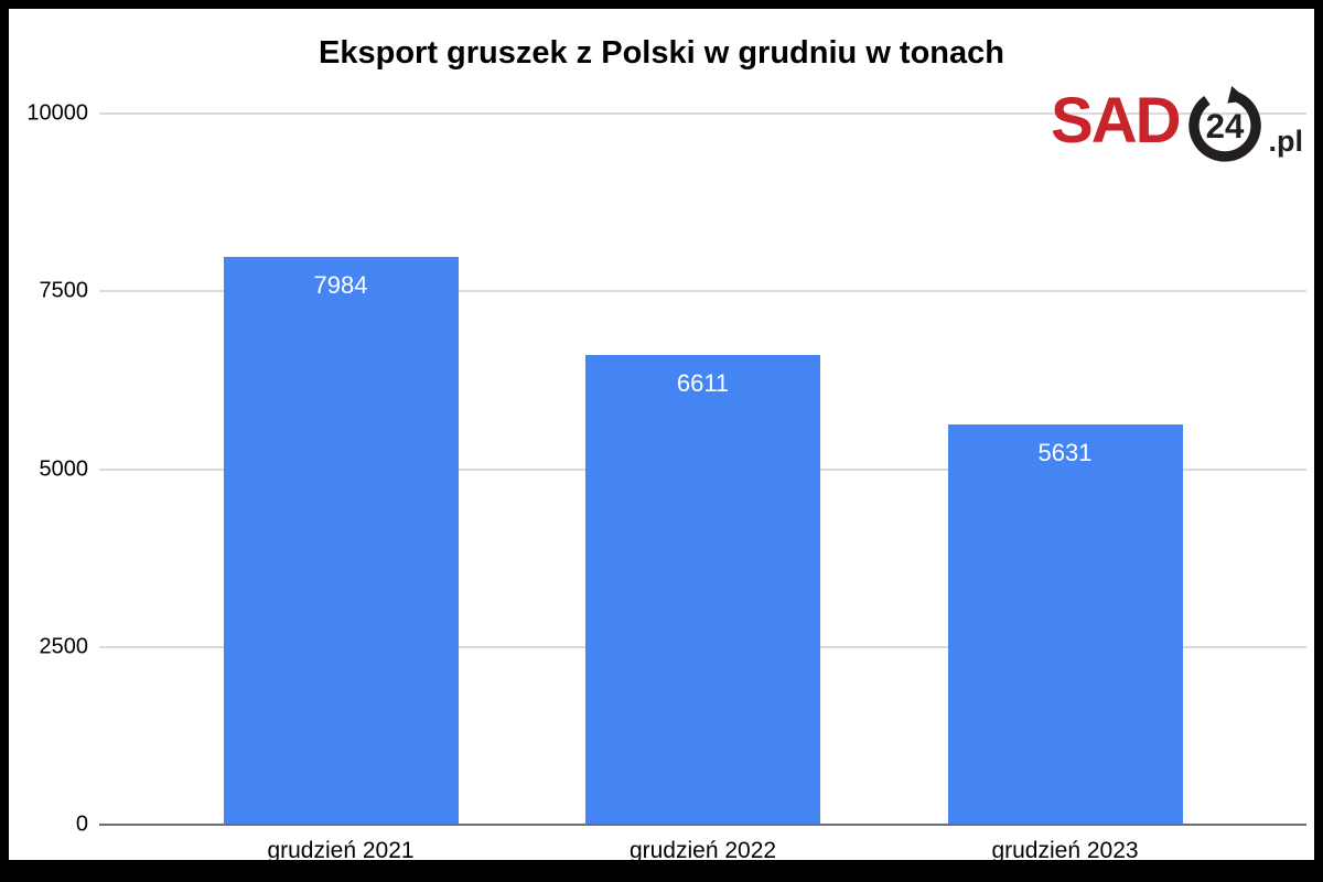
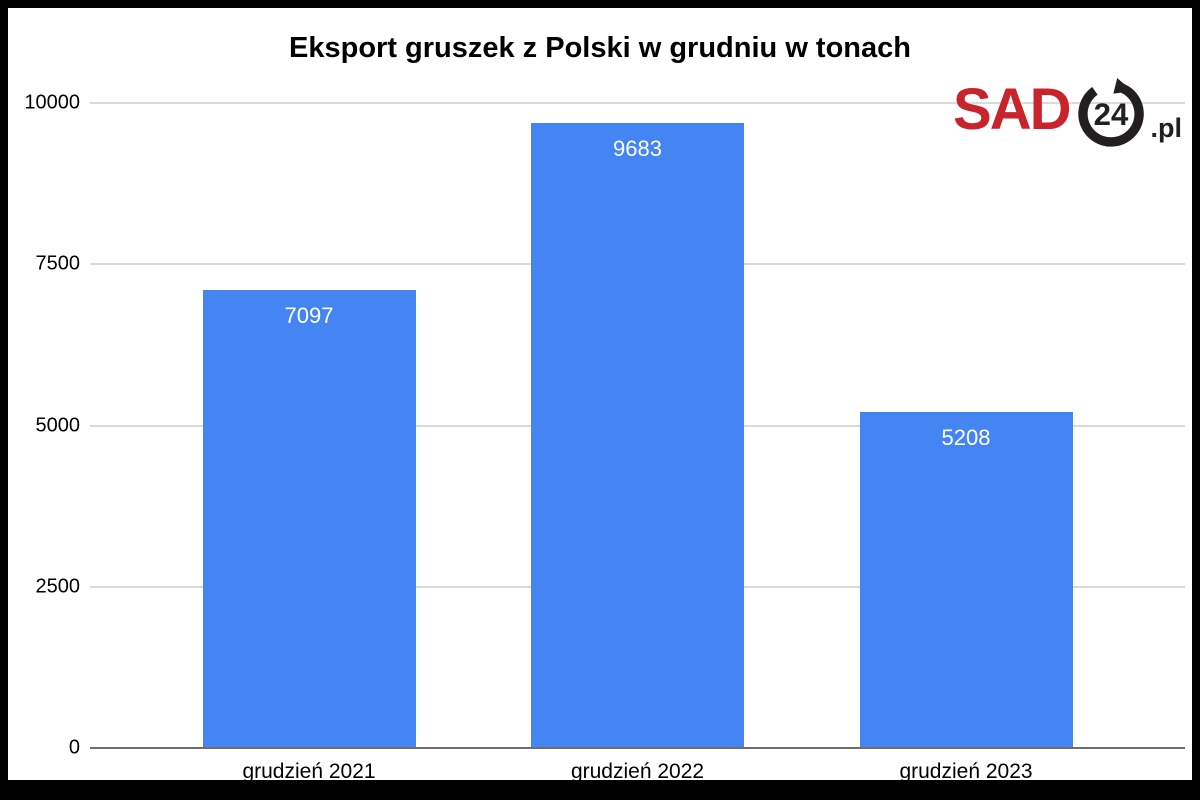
grudzień 2021: 7984 -> 7097
grudzień 2022: 6611 -> 9683
grudzień 2023: 5631 -> 5208
